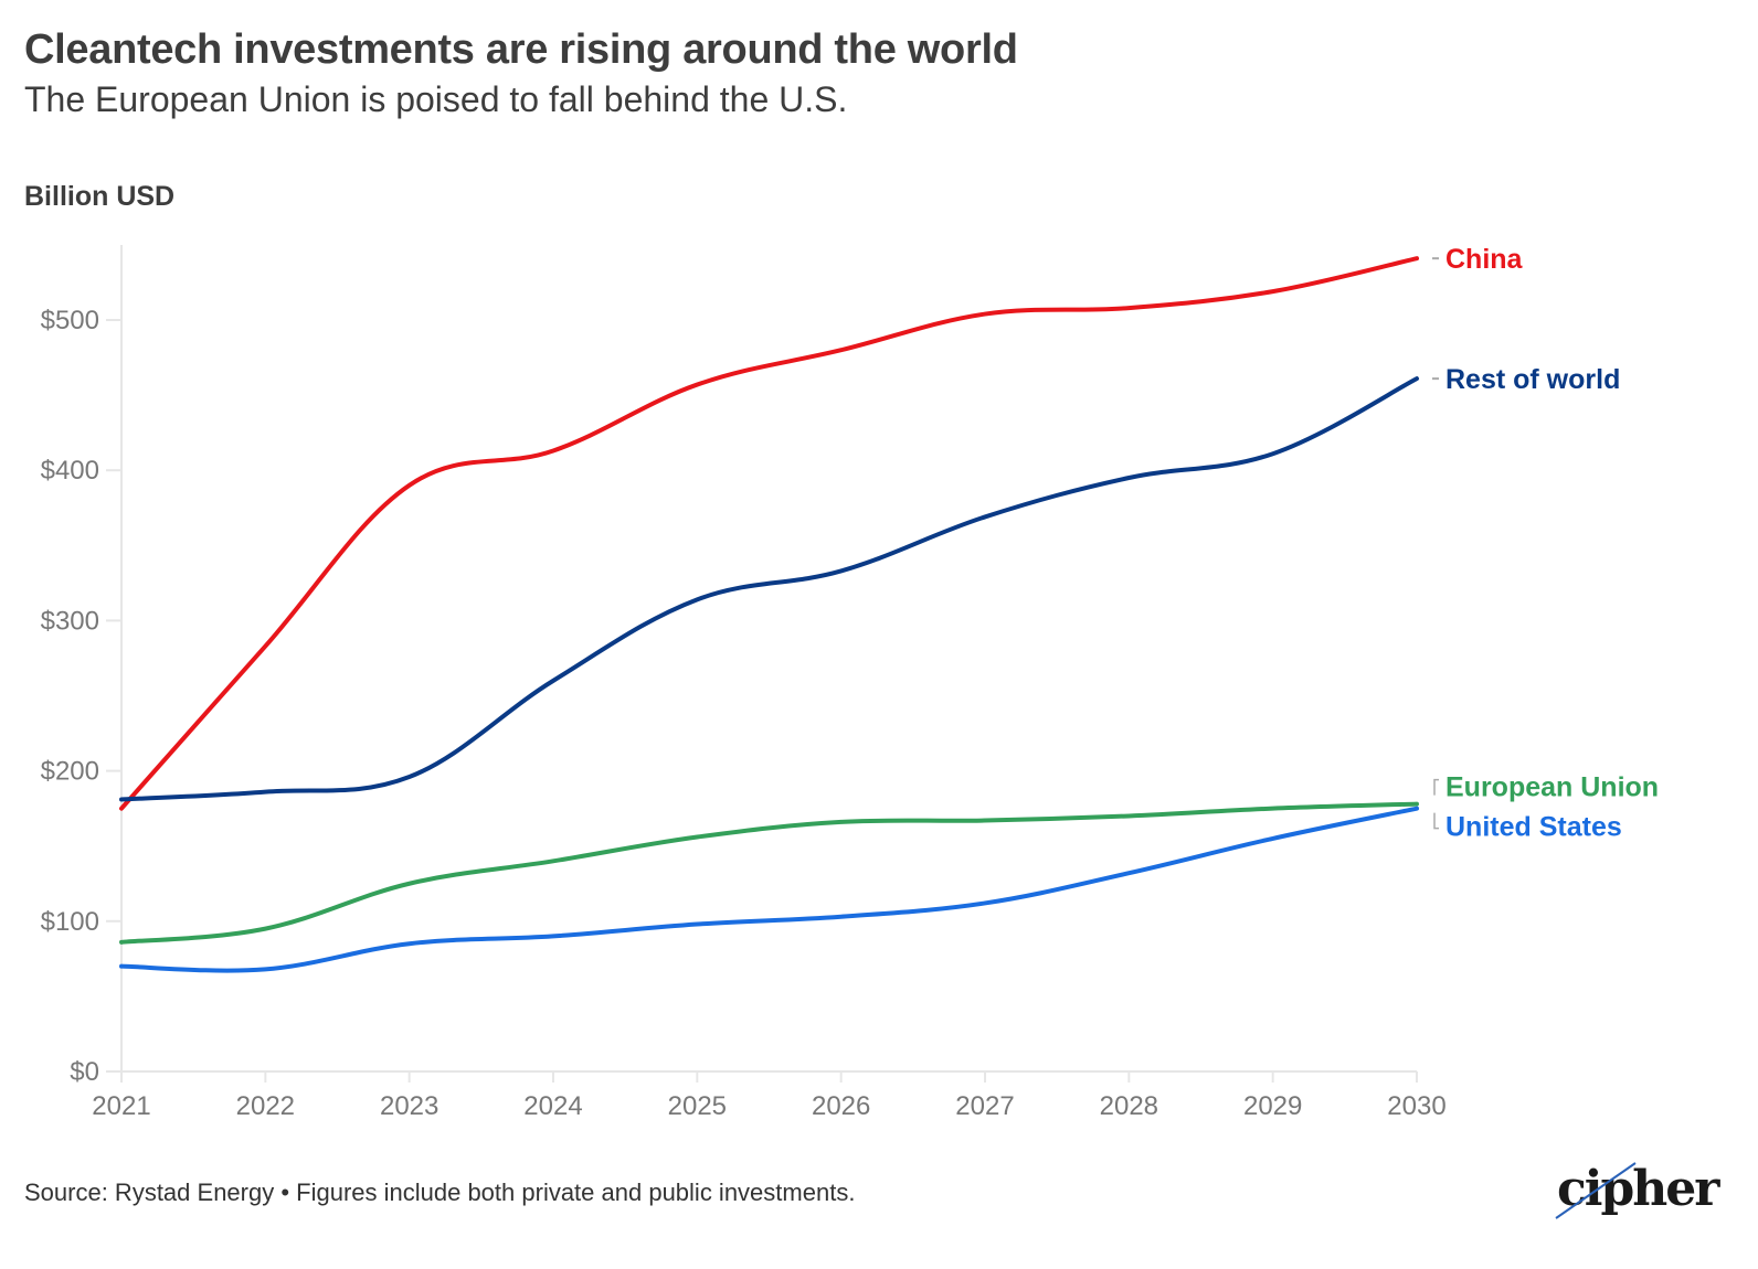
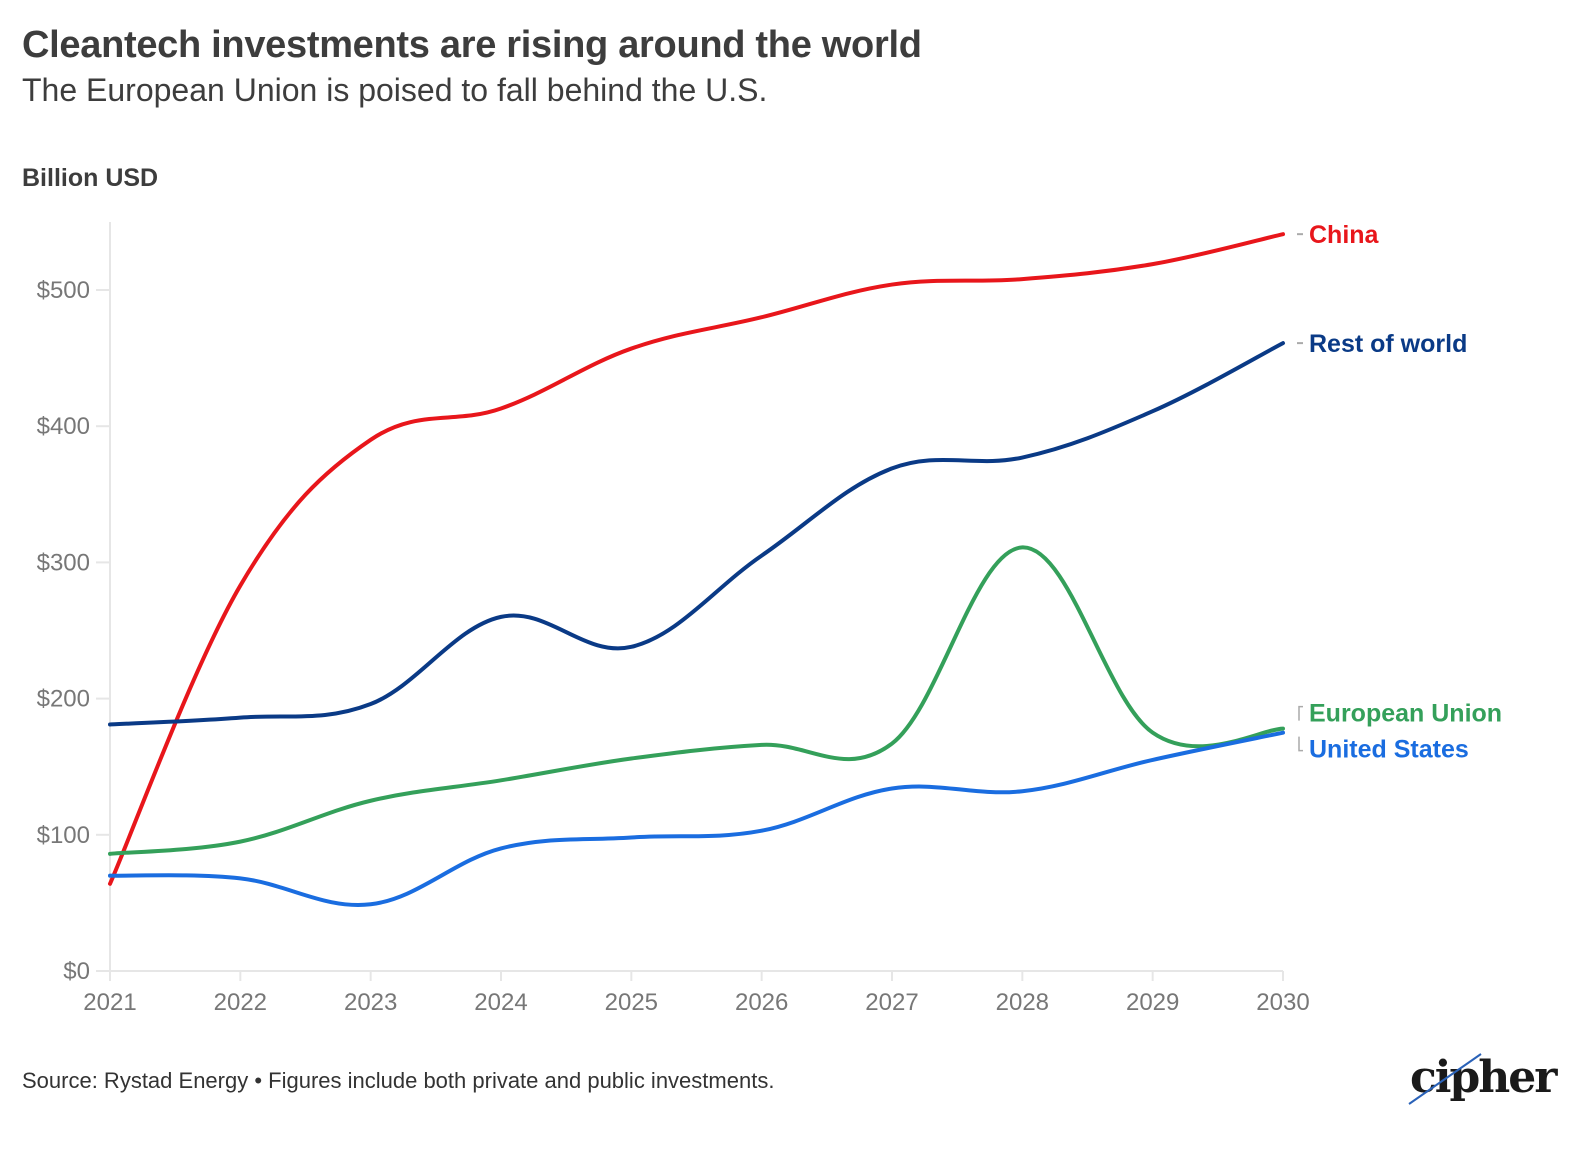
China/2021: $175 -> $64
United States/2023: $85 -> $49
Rest of world/2025: $314 -> $238
Rest of world/2026: $333 -> $305
United States/2027: $112 -> $134
Rest of world/2028: $395 -> $377
European Union/2028: $170 -> $311
